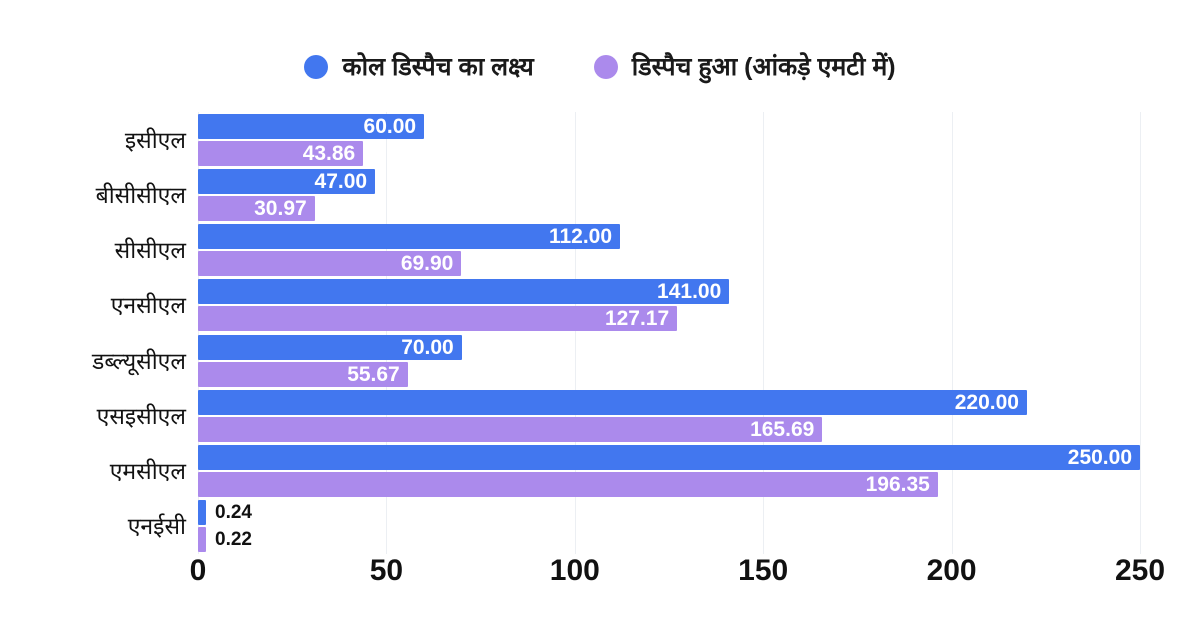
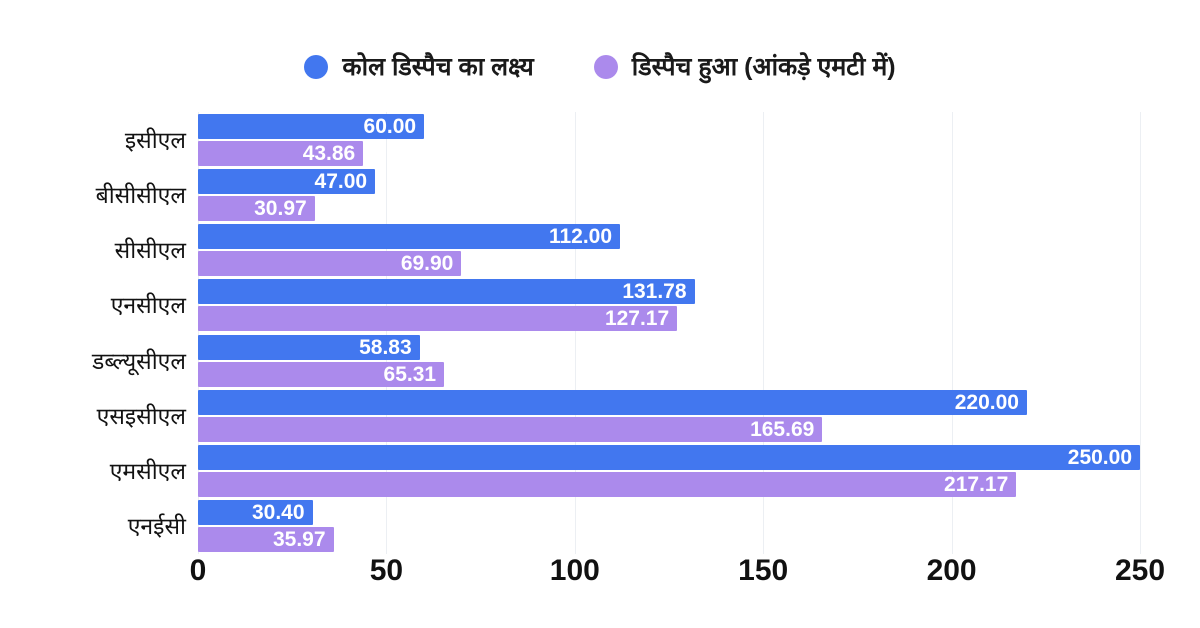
कोल डिस्पैच का लक्ष्य/एनसीएल: 141.00 -> 131.78
कोल डिस्पैच का लक्ष्य/डब्ल्यूसीएल: 70.00 -> 58.83
डिस्पैच हुआ (आंकड़े एमटी में)/डब्ल्यूसीएल: 55.67 -> 65.31
डिस्पैच हुआ (आंकड़े एमटी में)/एमसीएल: 196.35 -> 217.17
कोल डिस्पैच का लक्ष्य/एनईसी: 0.24 -> 30.40
डिस्पैच हुआ (आंकड़े एमटी में)/एनईसी: 0.22 -> 35.97
